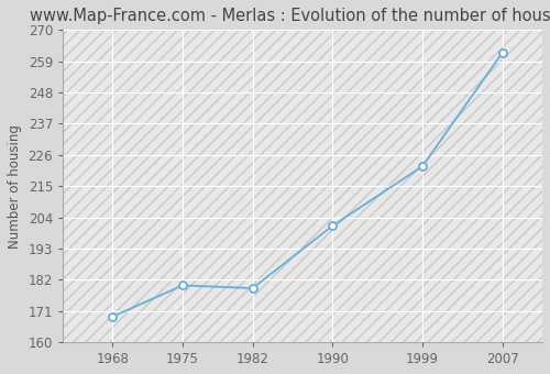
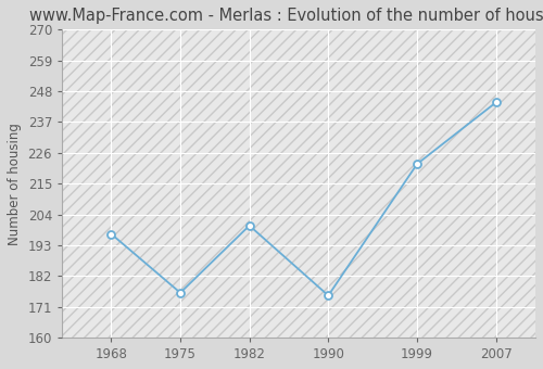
1968: 169 -> 197
1975: 180 -> 176
1982: 179 -> 200
1990: 201 -> 175
2007: 262 -> 244
